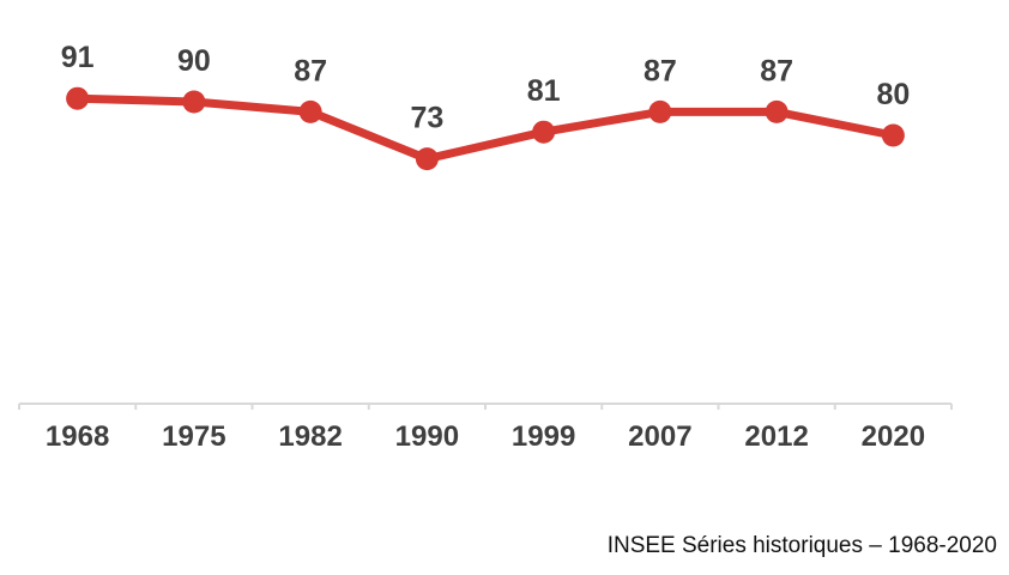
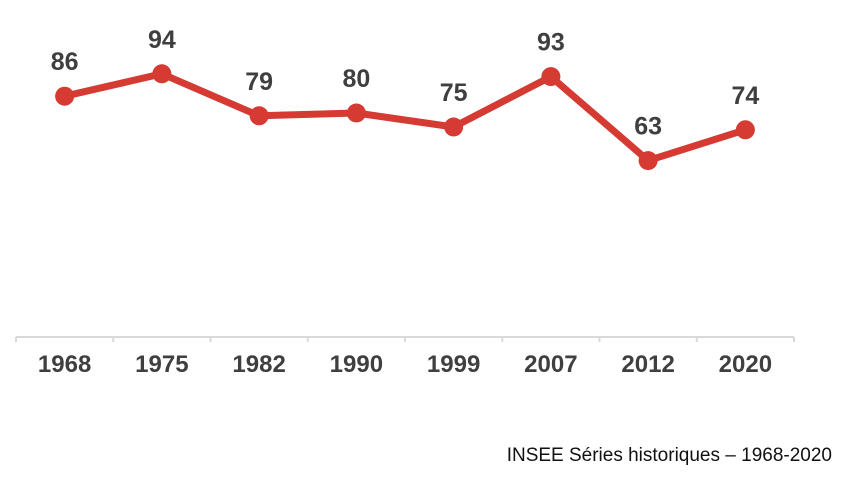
1968: 91 -> 86
1975: 90 -> 94
1982: 87 -> 79
1990: 73 -> 80
1999: 81 -> 75
2007: 87 -> 93
2012: 87 -> 63
2020: 80 -> 74
